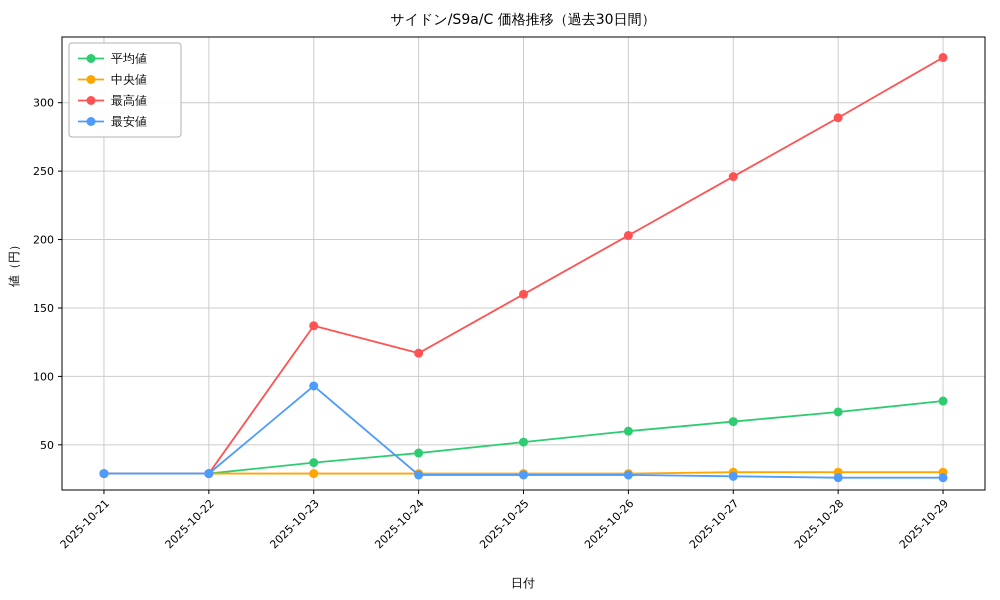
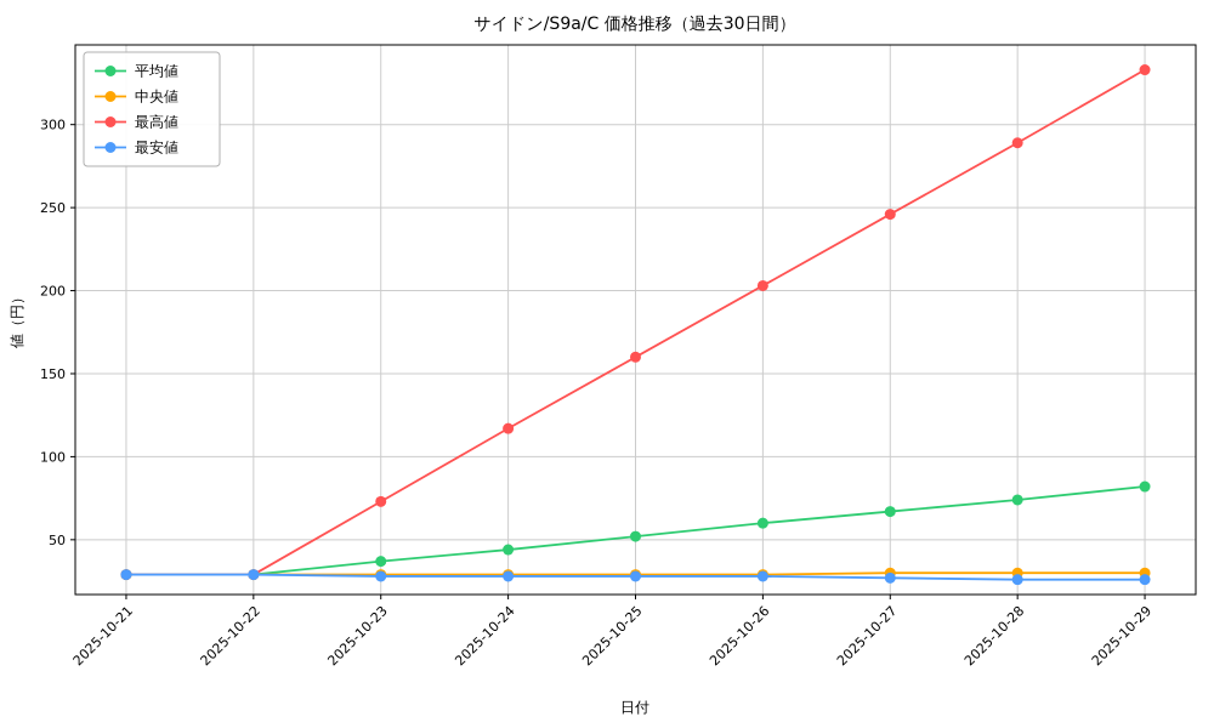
最高値/2025-10-23: 137 -> 73
最安値/2025-10-23: 93 -> 28
